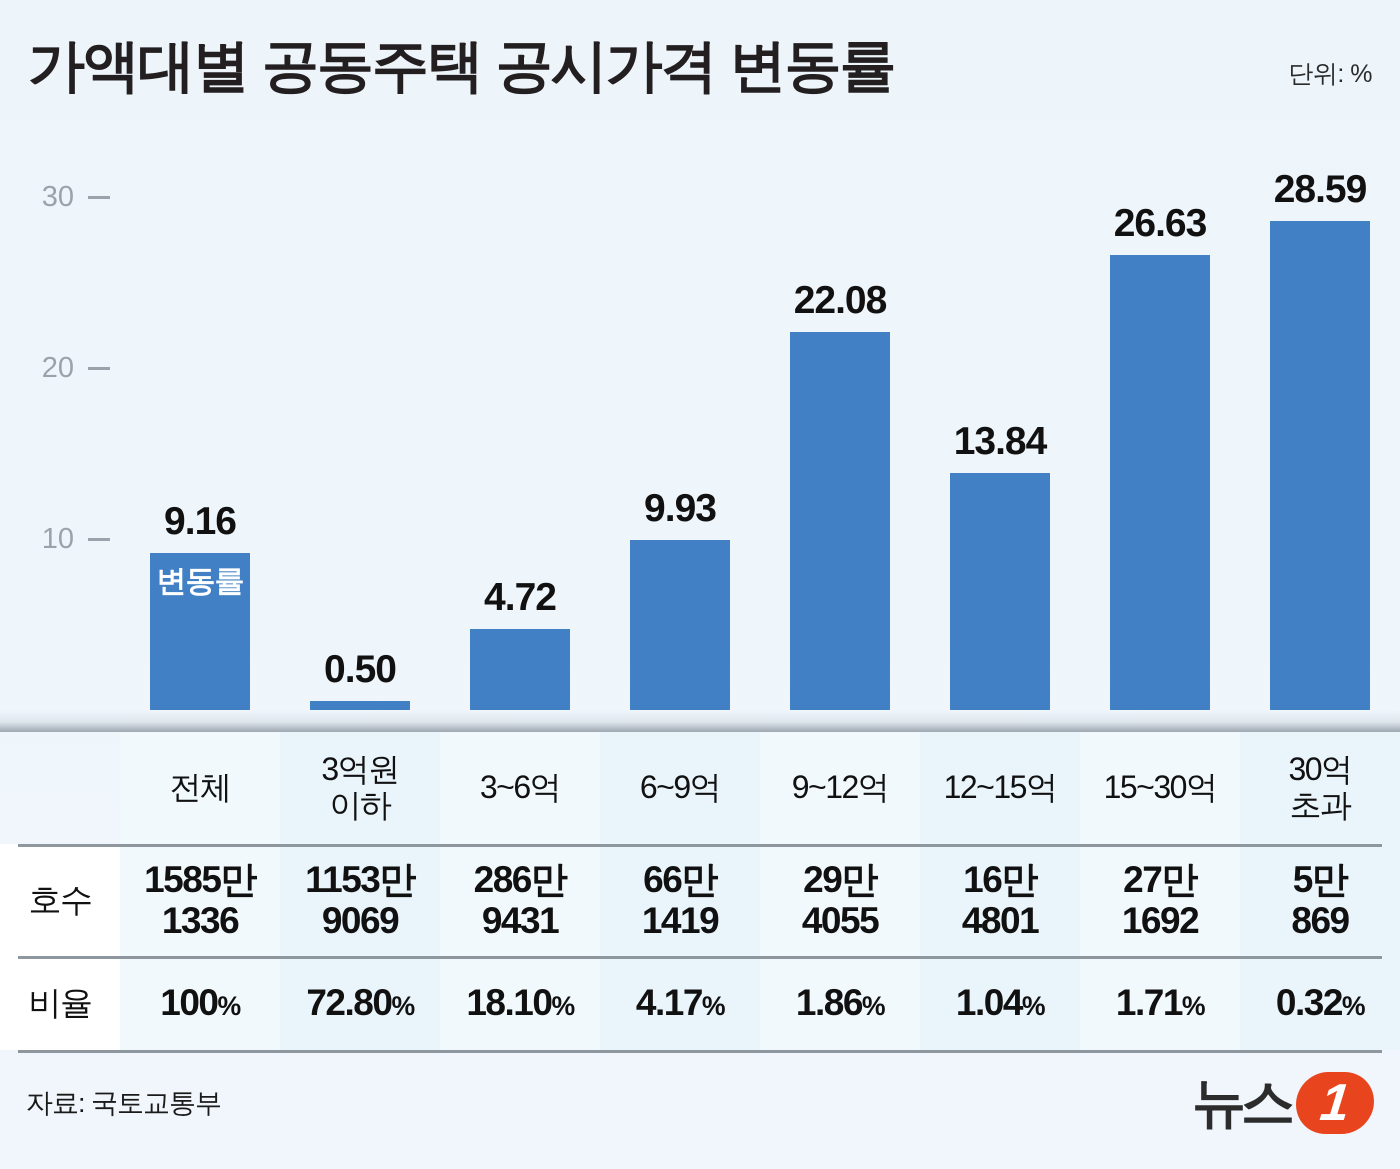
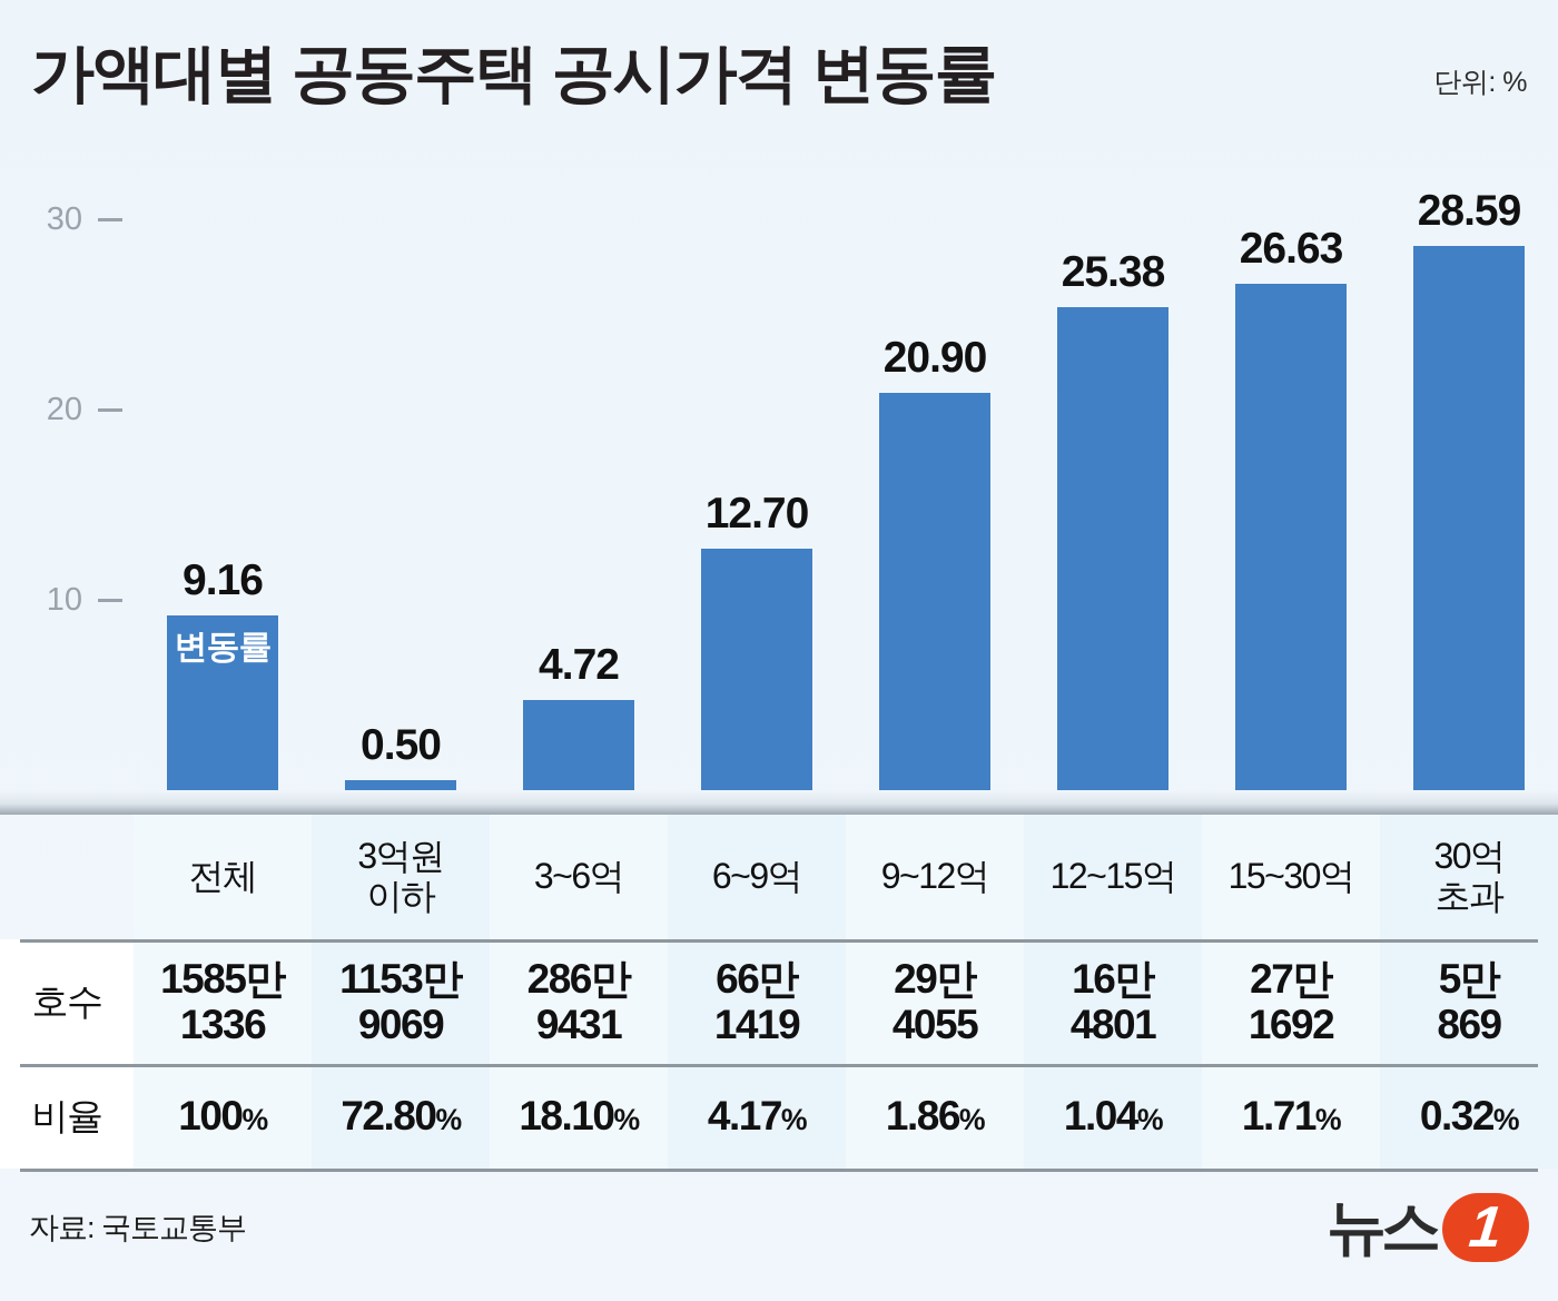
6~9억: 9.93 -> 12.70
9~12억: 22.08 -> 20.90
12~15억: 13.84 -> 25.38
